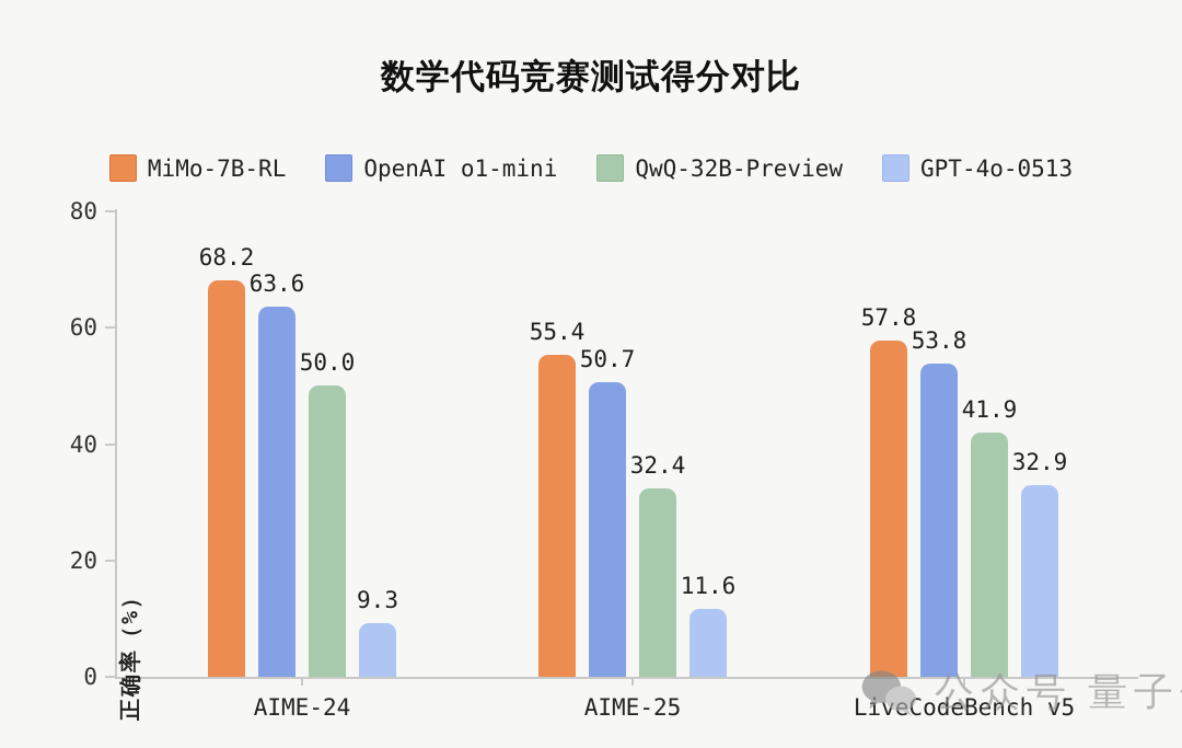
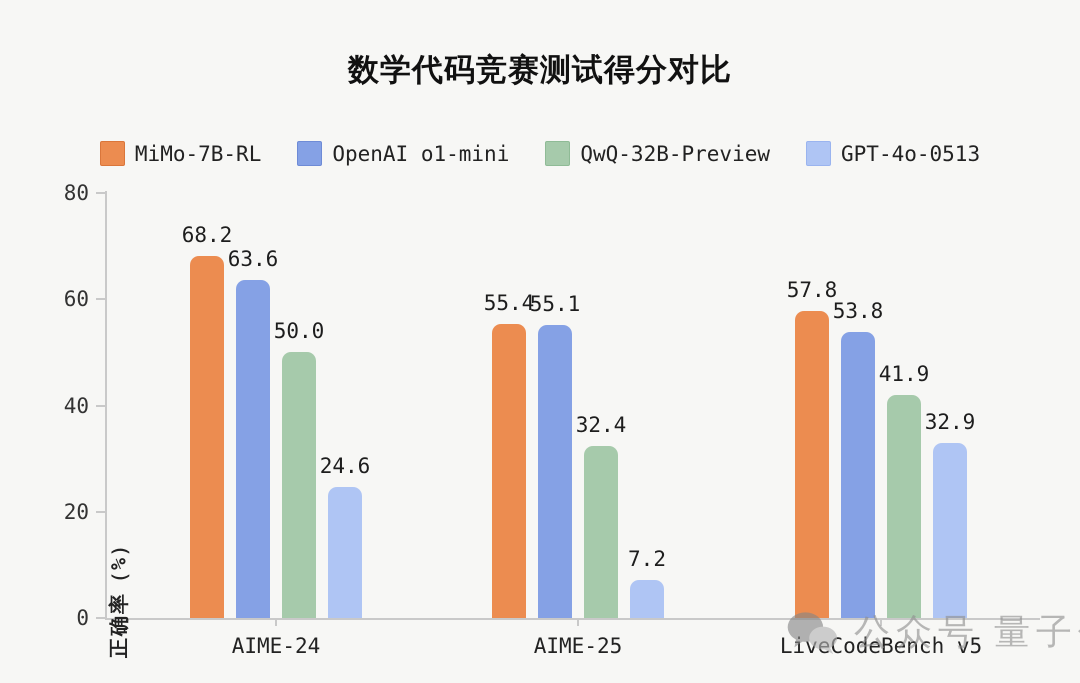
GPT-4o-0513/AIME-24: 9.3 -> 24.6
OpenAI o1-mini/AIME-25: 50.7 -> 55.1
GPT-4o-0513/AIME-25: 11.6 -> 7.2
